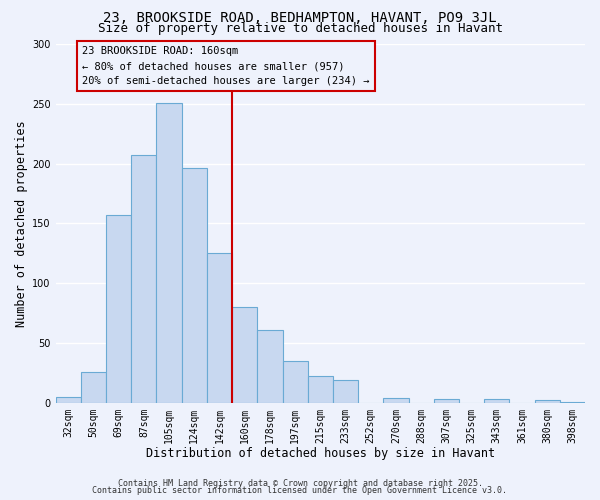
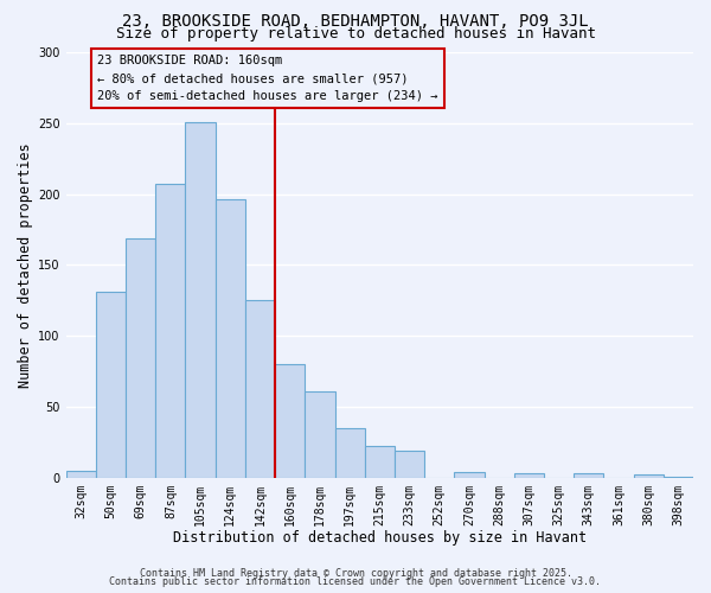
50sqm: 26 -> 131
69sqm: 157 -> 169
